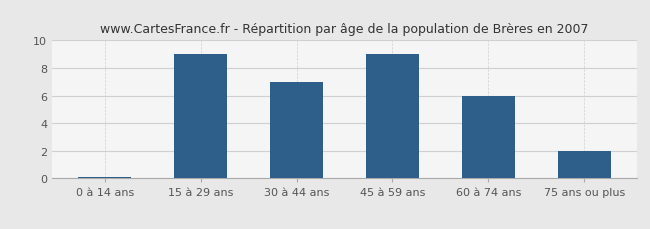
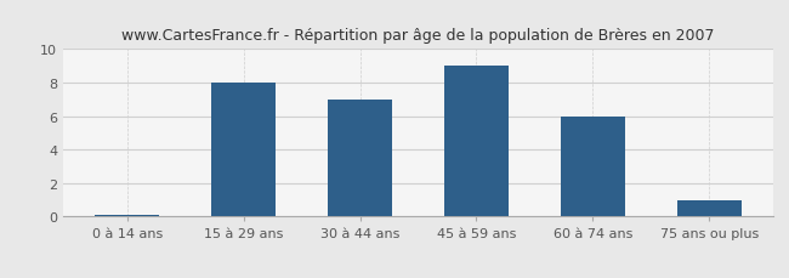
15 à 29 ans: 9.0 -> 8.0
75 ans ou plus: 2.0 -> 1.0
